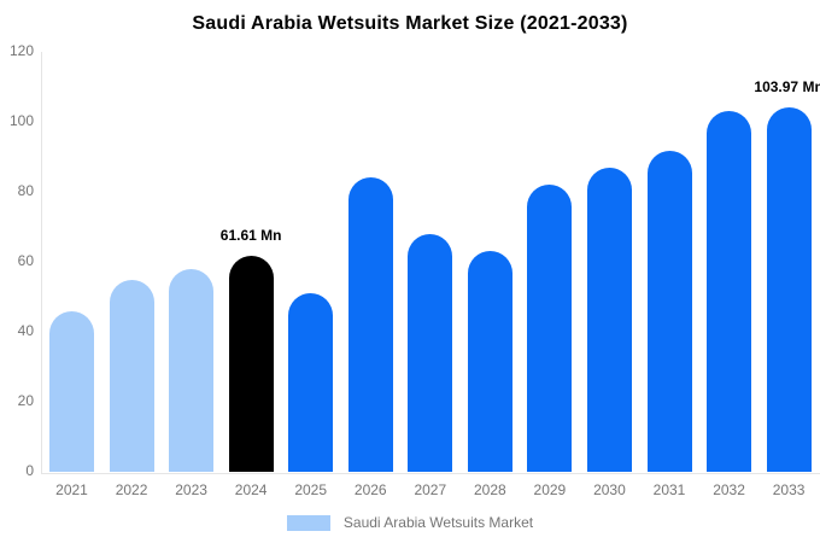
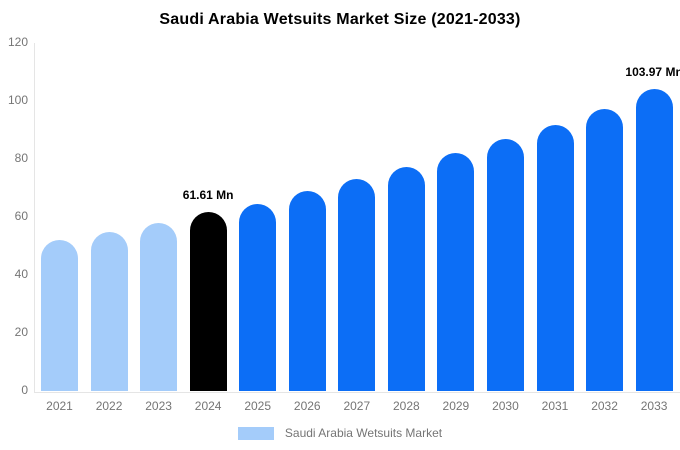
2021: 46 -> 52
2025: 51 -> 65
2026: 84 -> 69
2027: 68 -> 73
2028: 63 -> 77
2032: 103 -> 97
